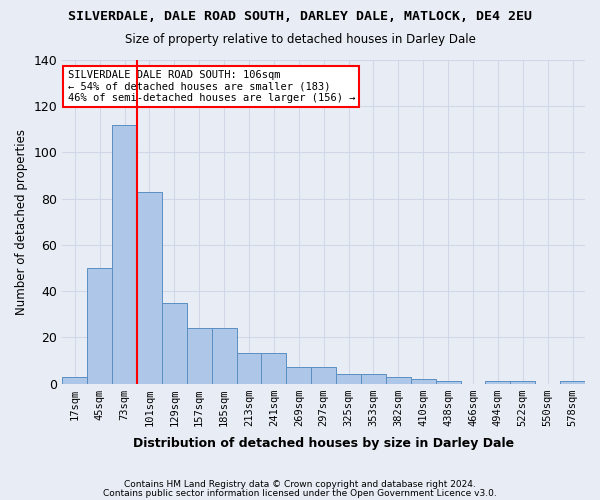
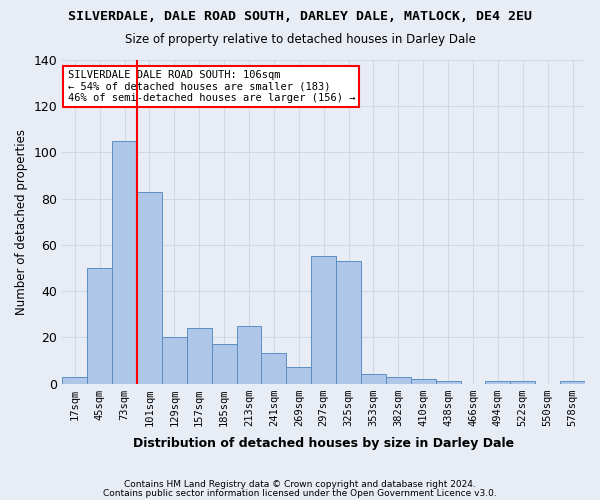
73sqm: 112 -> 105
129sqm: 35 -> 20
185sqm: 24 -> 17
213sqm: 13 -> 25
297sqm: 7 -> 55
325sqm: 4 -> 53
